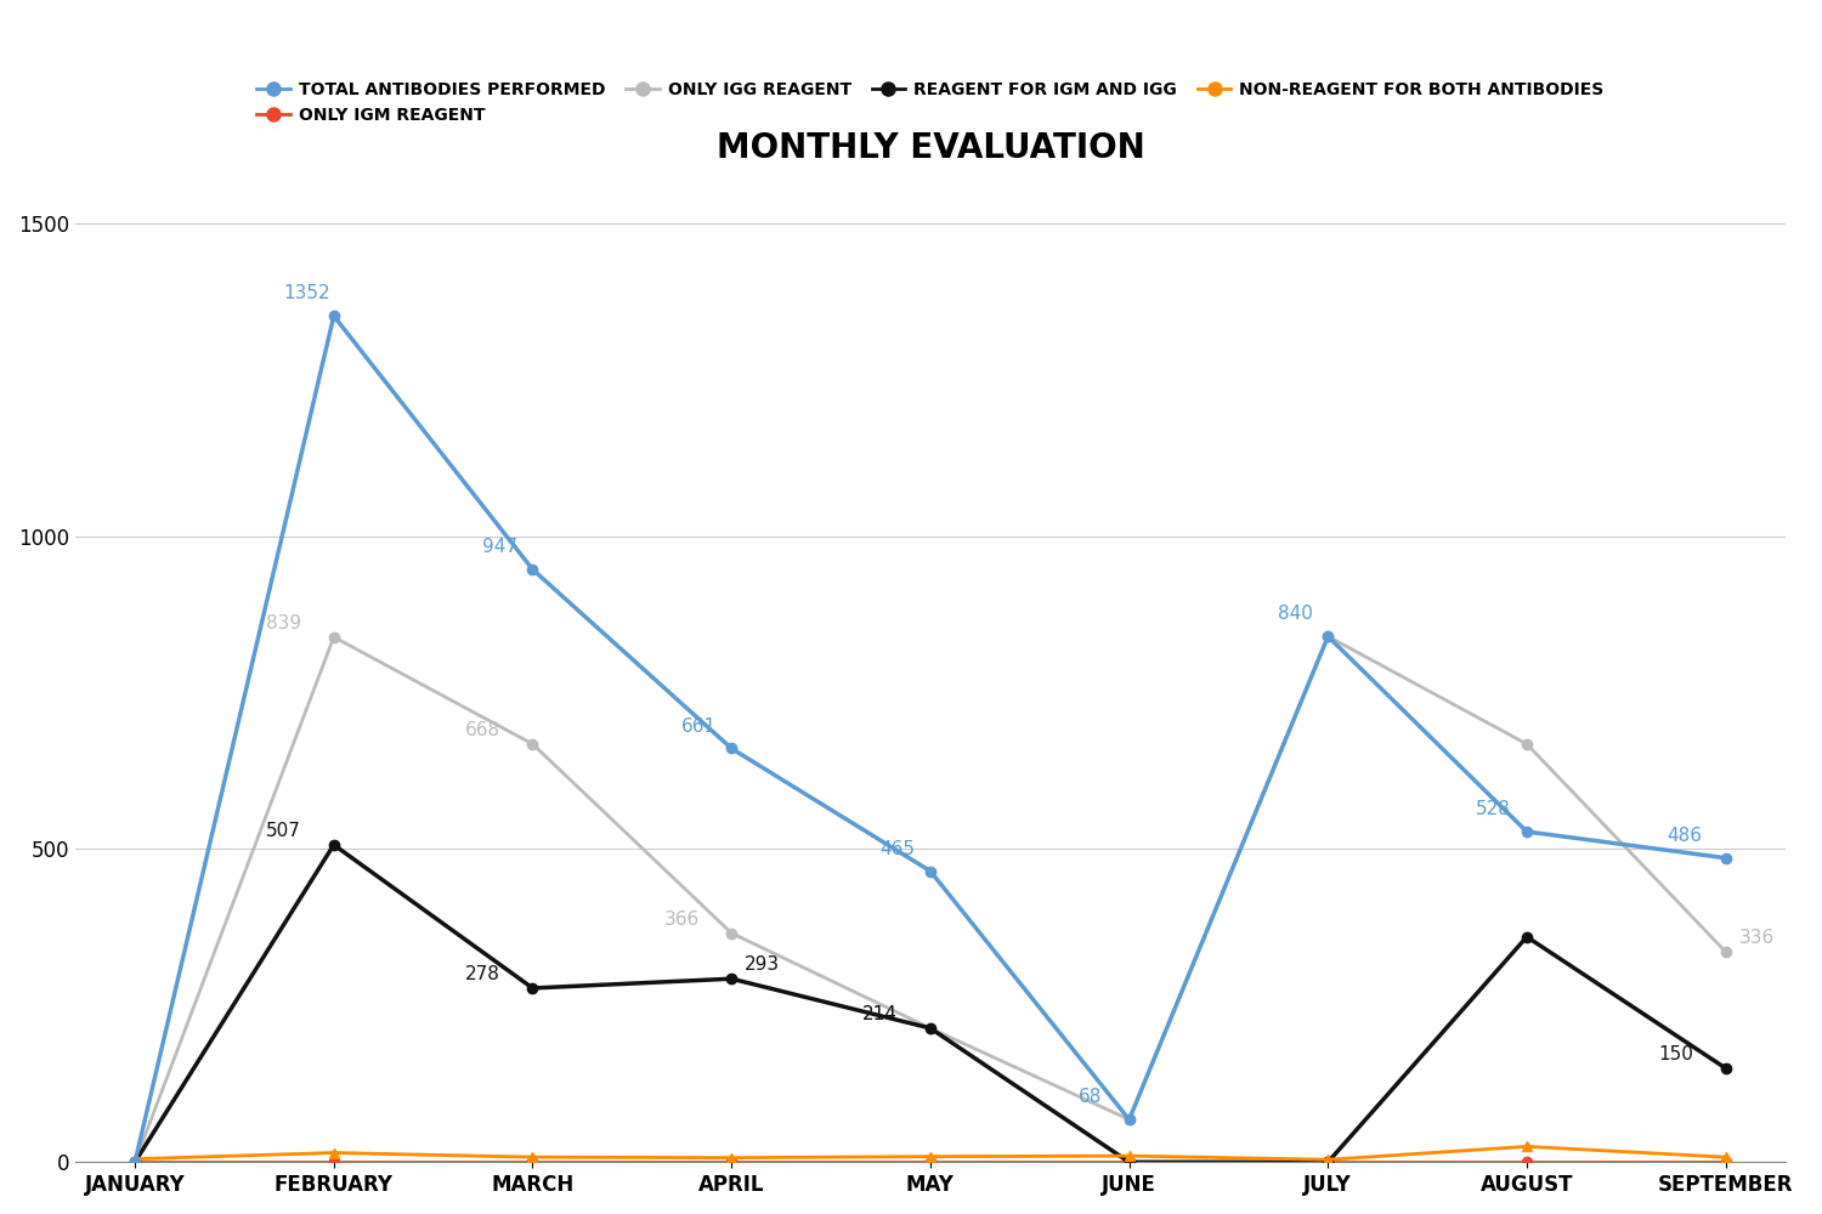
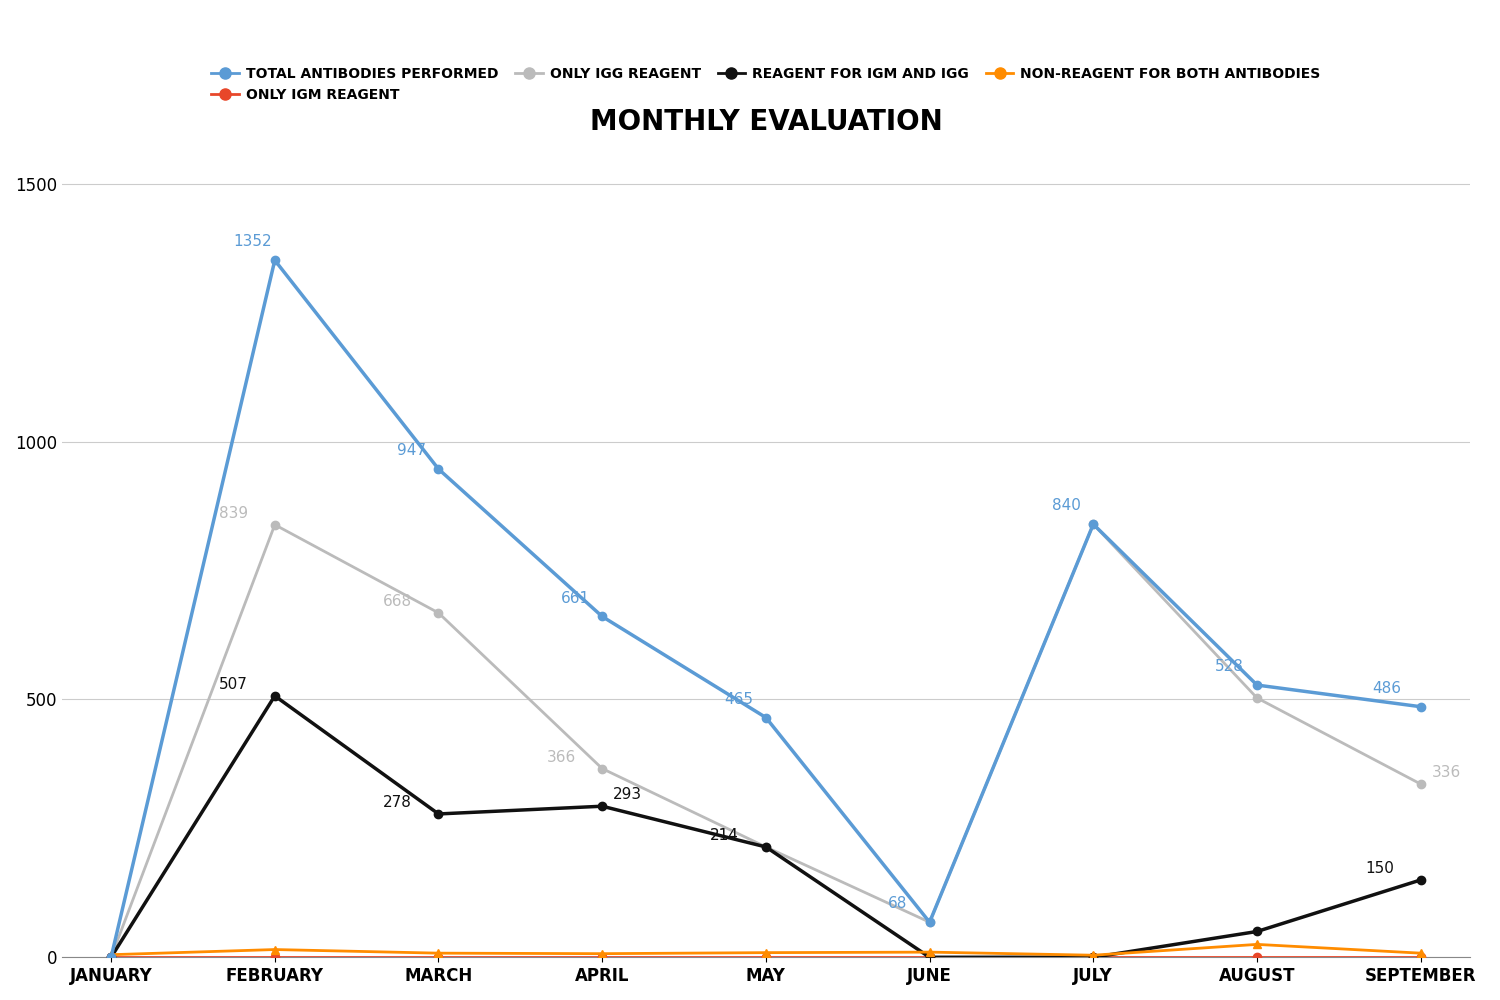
ONLY IGG REAGENT/AUGUST: 668 -> 503
REAGENT FOR IGM AND IGG/AUGUST: 360 -> 50
